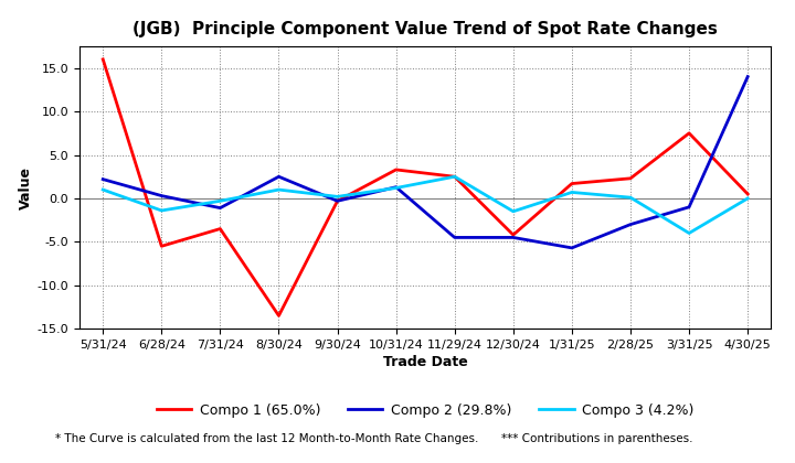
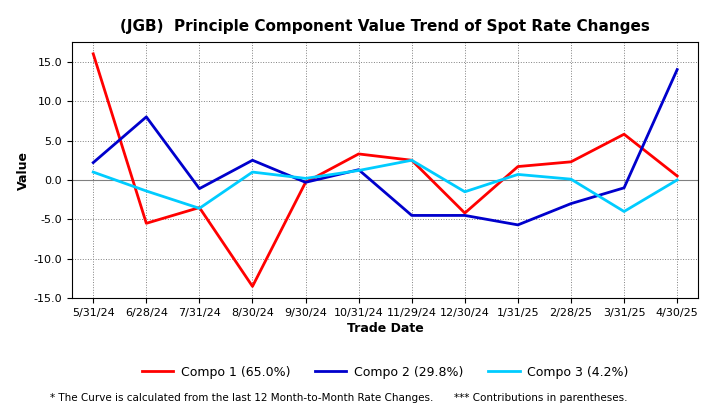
Compo 2 (29.8%)/6/28/24: 0.3 -> 8.0
Compo 3 (4.2%)/7/31/24: -0.3 -> -3.6
Compo 1 (65.0%)/3/31/25: 7.5 -> 5.8
